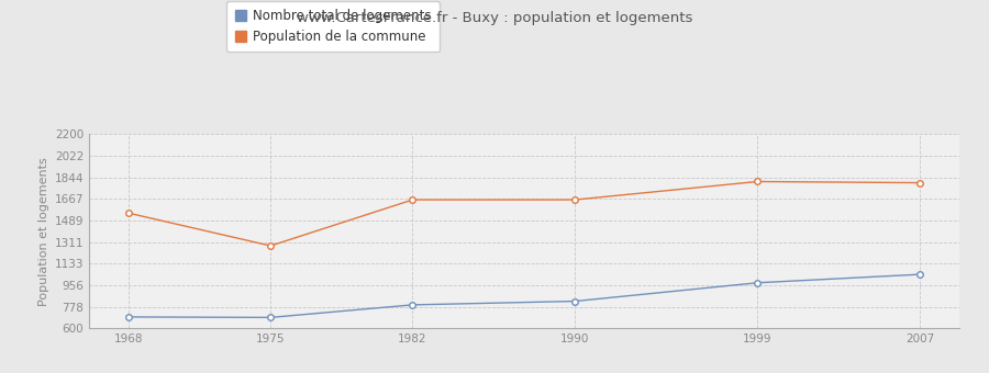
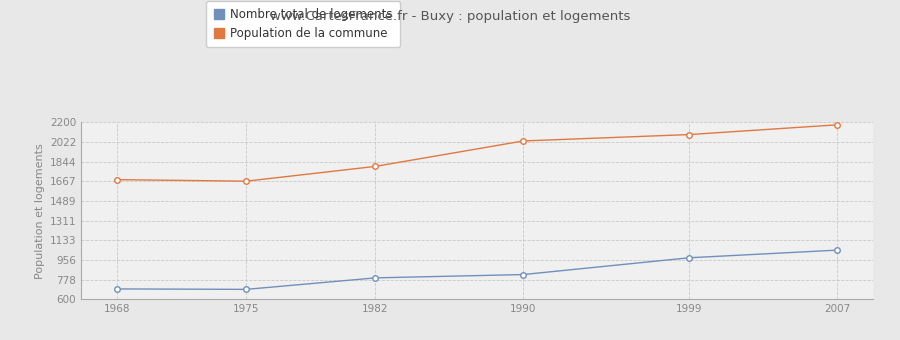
Population de la commune/1968: 1550 -> 1680
Population de la commune/1975: 1280 -> 1670
Population de la commune/1982: 1660 -> 1800
Population de la commune/1990: 1660 -> 2030
Population de la commune/1999: 1810 -> 2090
Population de la commune/2007: 1800 -> 2180
